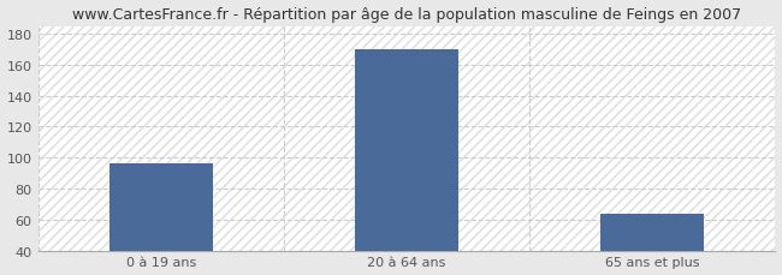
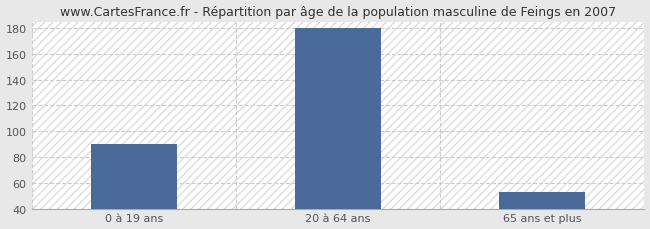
0 à 19 ans: 96 -> 90
20 à 64 ans: 170 -> 180
65 ans et plus: 64 -> 53
